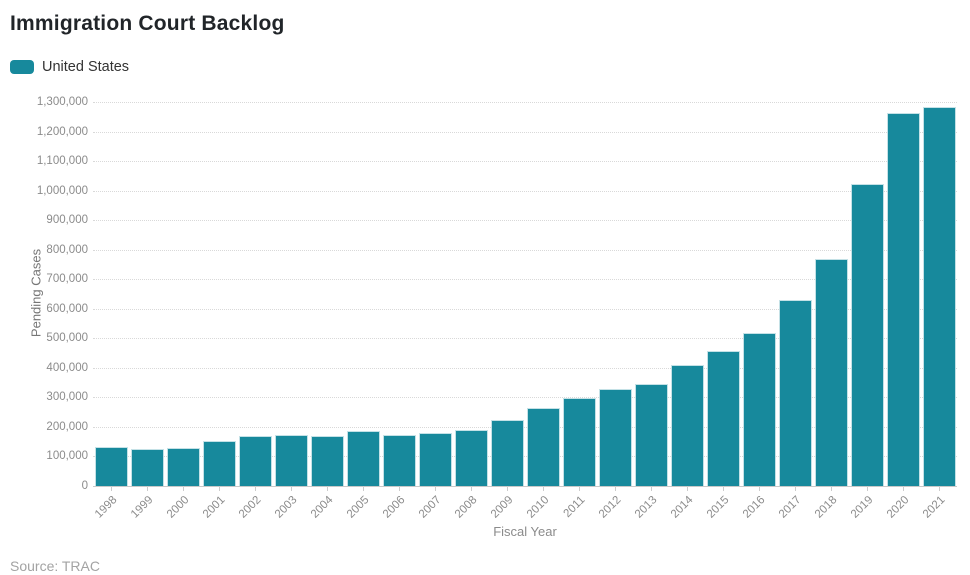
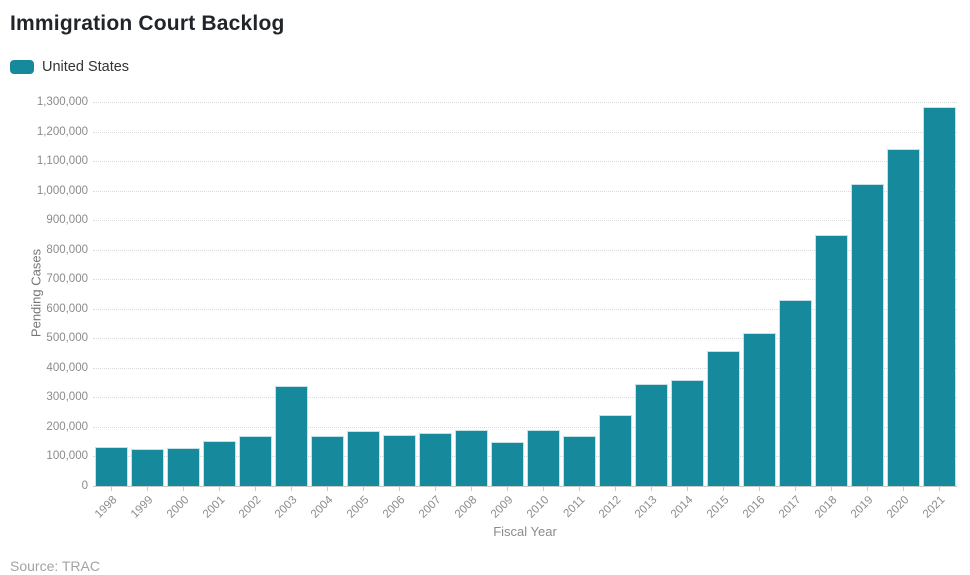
2003: 170000 -> 340000
2009: 220000 -> 150000
2010: 260000 -> 190000
2011: 300000 -> 170000
2012: 330000 -> 240000
2014: 410000 -> 360000
2018: 770000 -> 850000
2020: 1260000 -> 1140000
